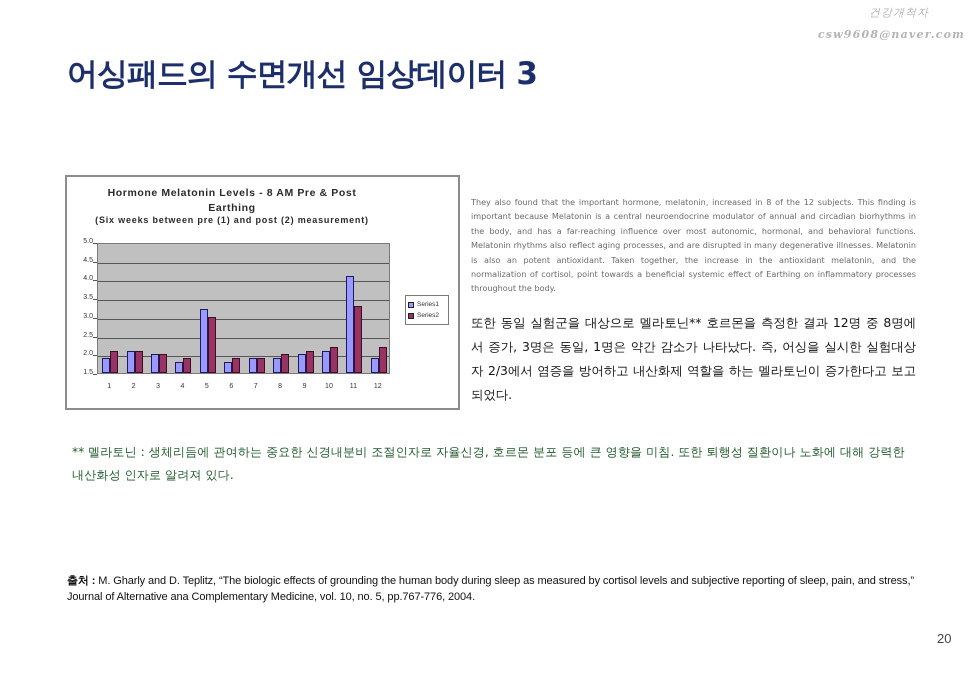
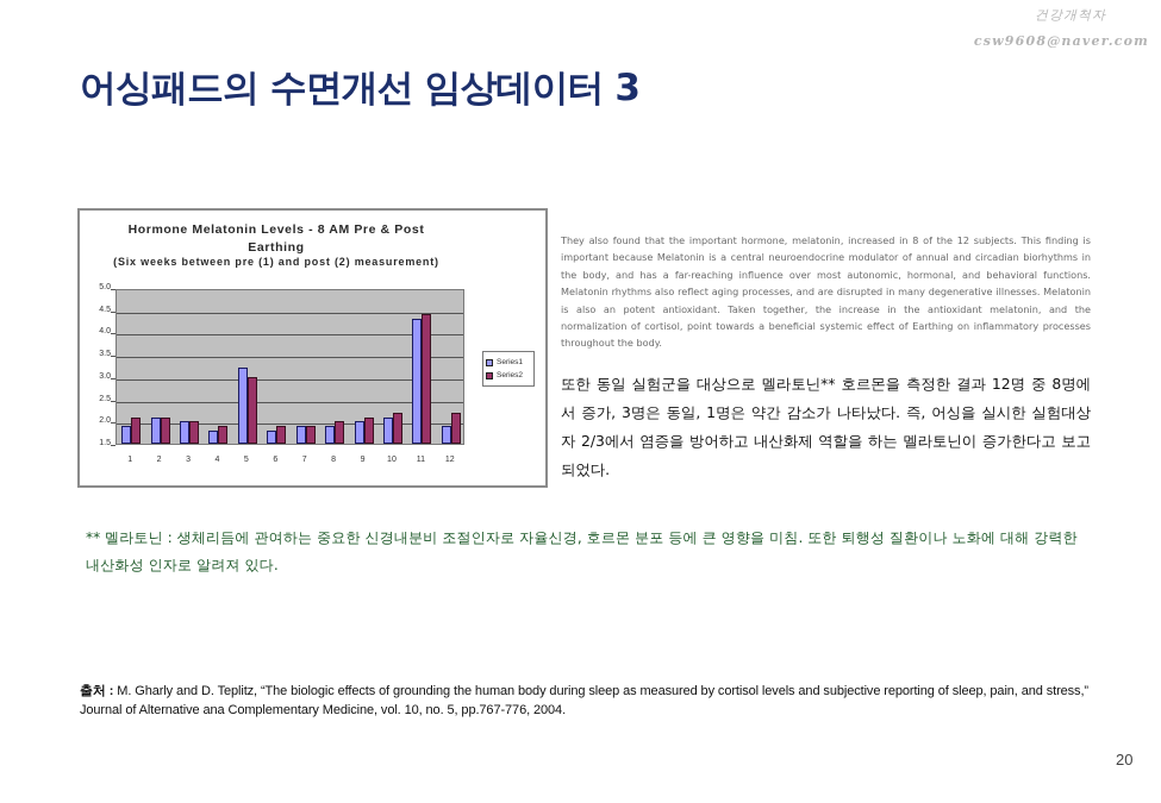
Series1/11: 4.1 -> 4.3
Series2/11: 3.3 -> 4.4
